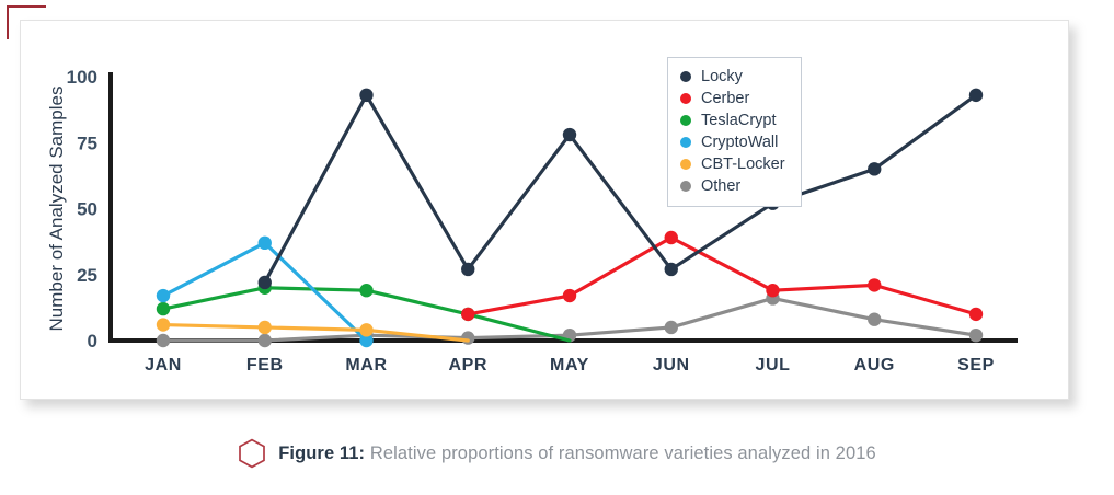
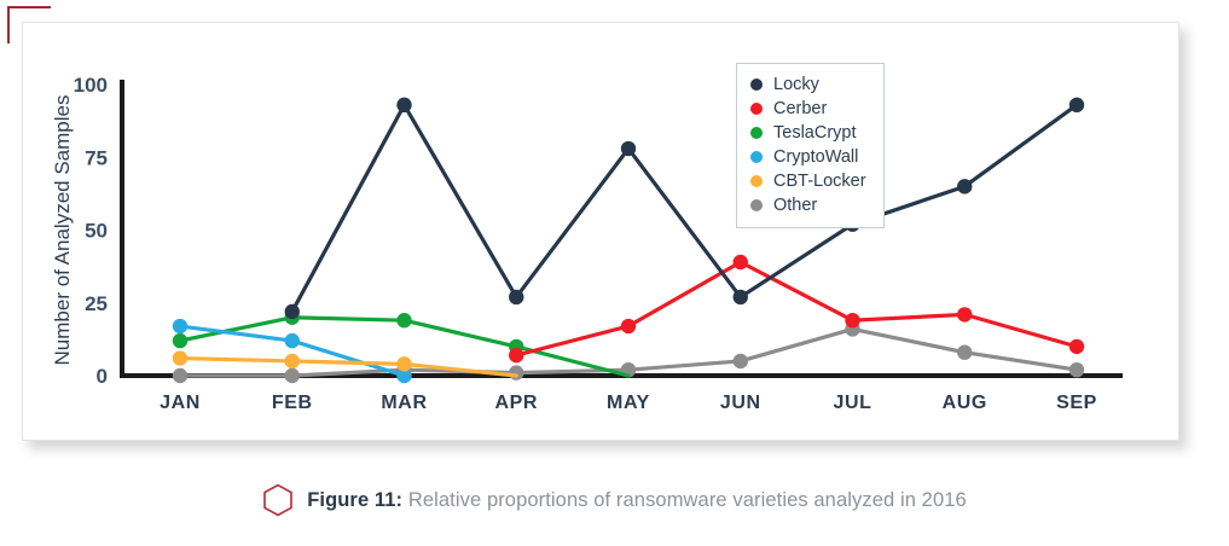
CryptoWall/FEB: 37 -> 12
Cerber/APR: 10 -> 7
